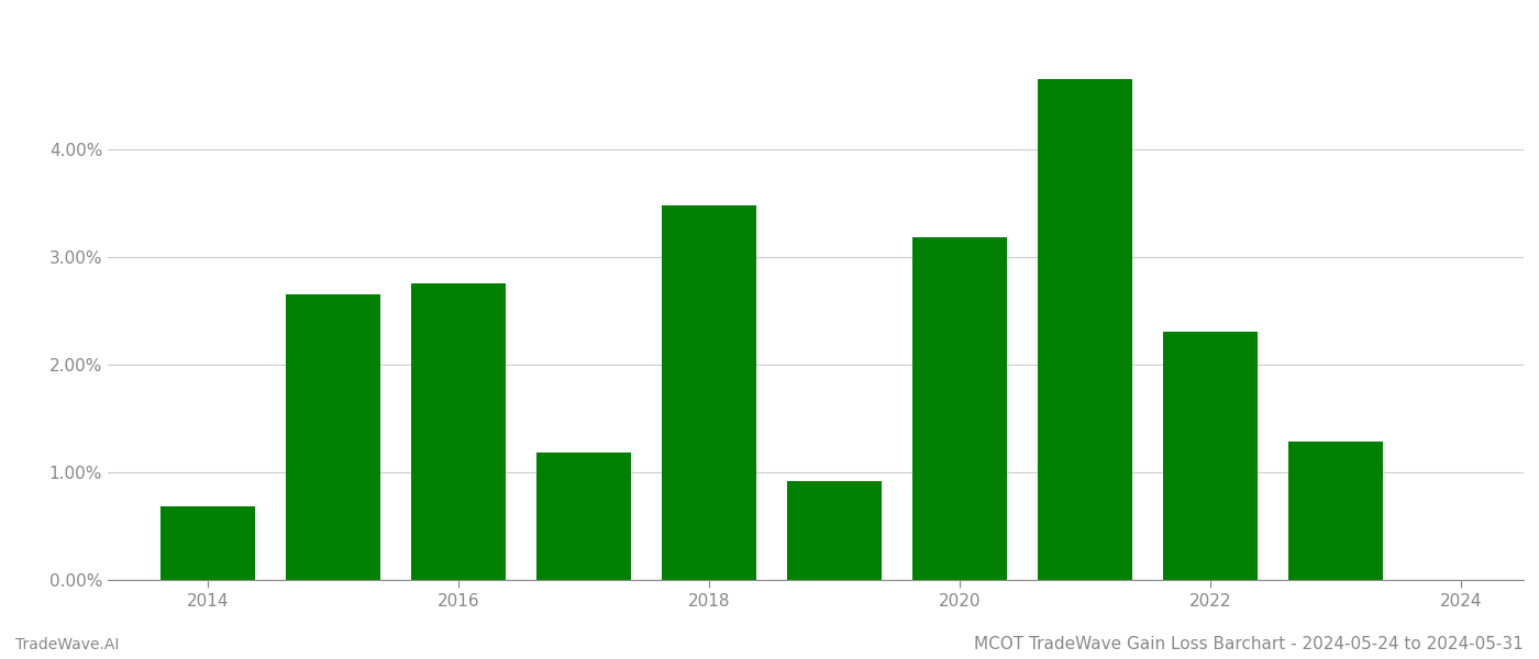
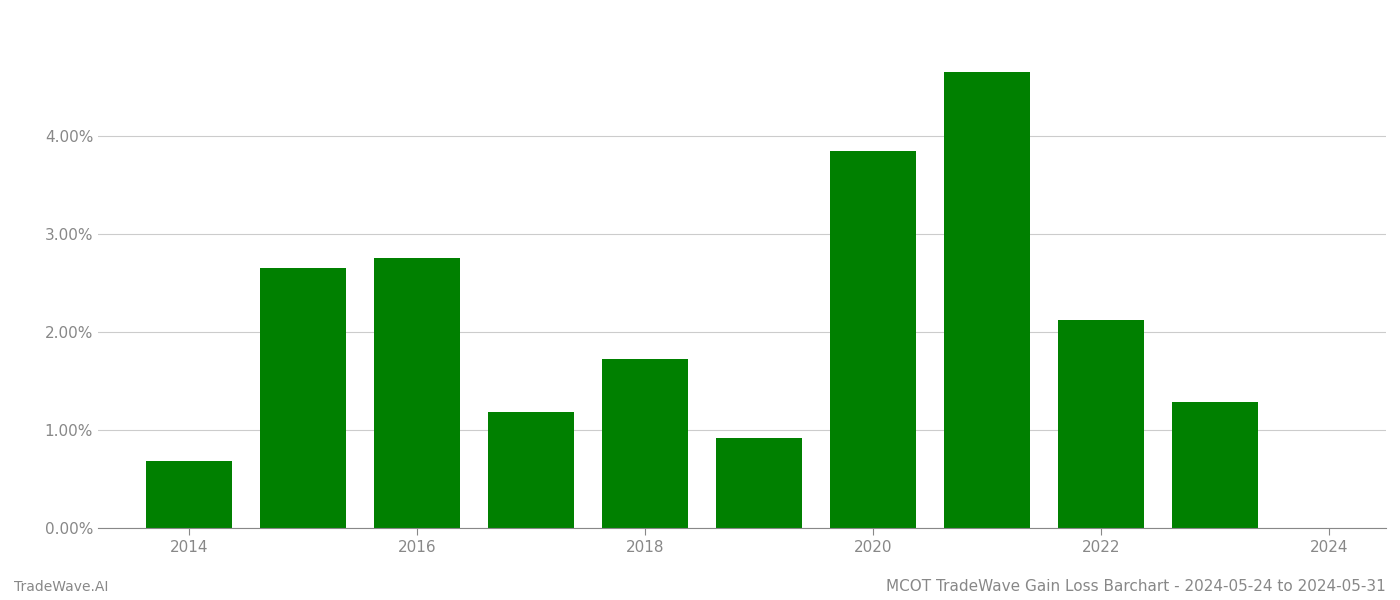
2018: 3.48% -> 1.72%
2020: 3.18% -> 3.84%
2022: 2.30% -> 2.12%
